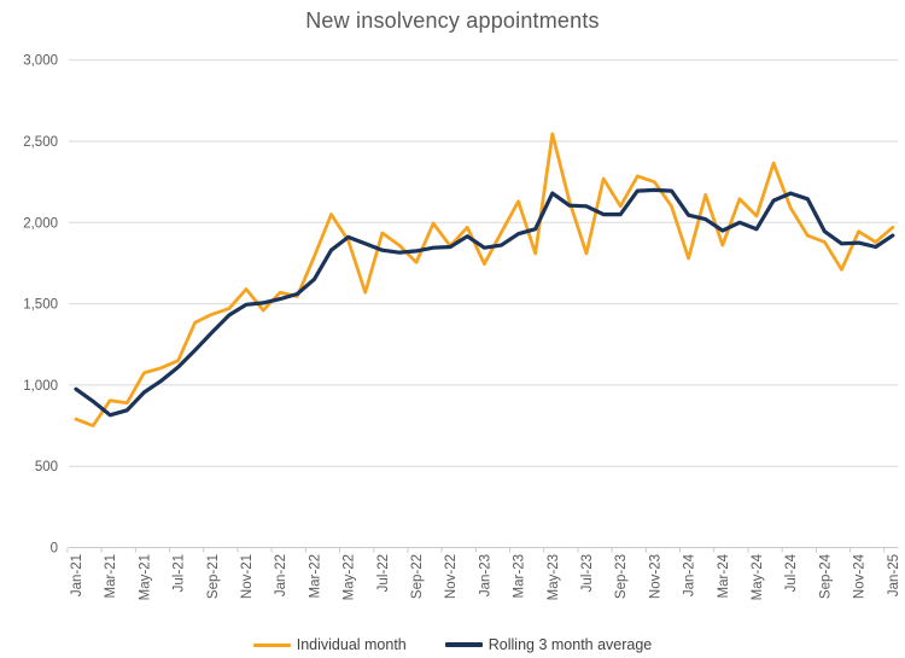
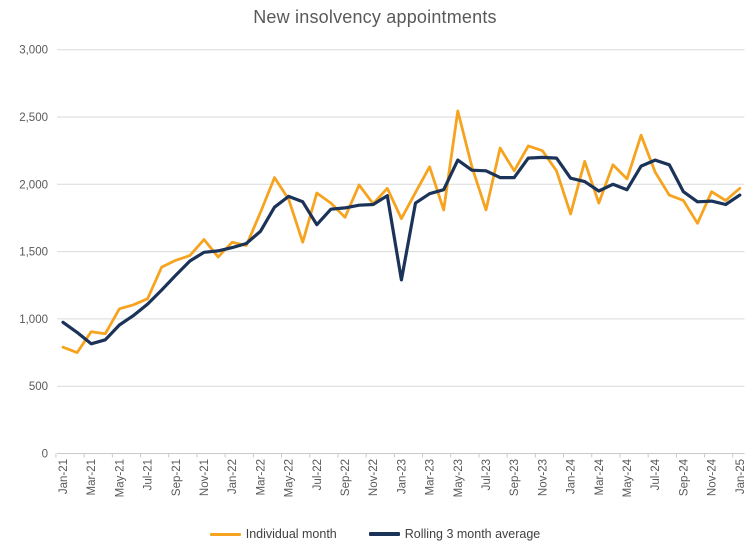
Rolling 3 month average/Jul-22: 1830 -> 1700
Rolling 3 month average/Jan-23: 1840 -> 1290
